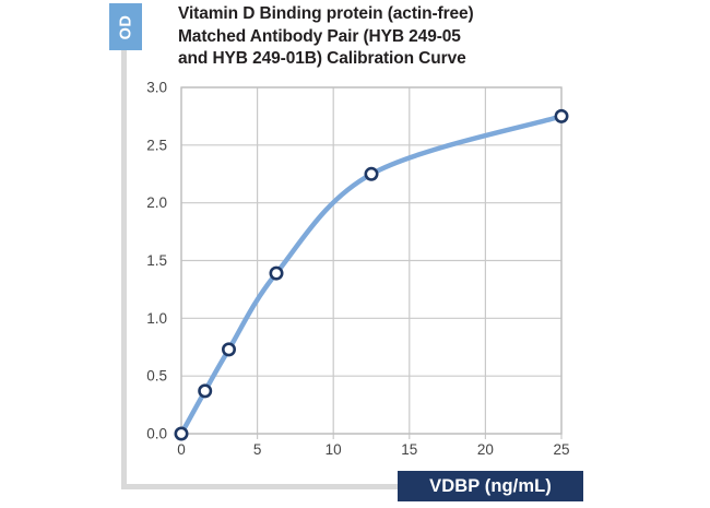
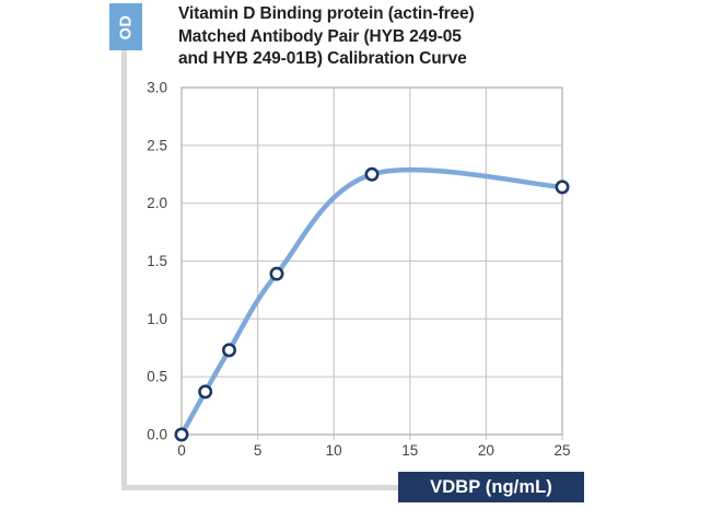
25: 2.75 -> 2.14
